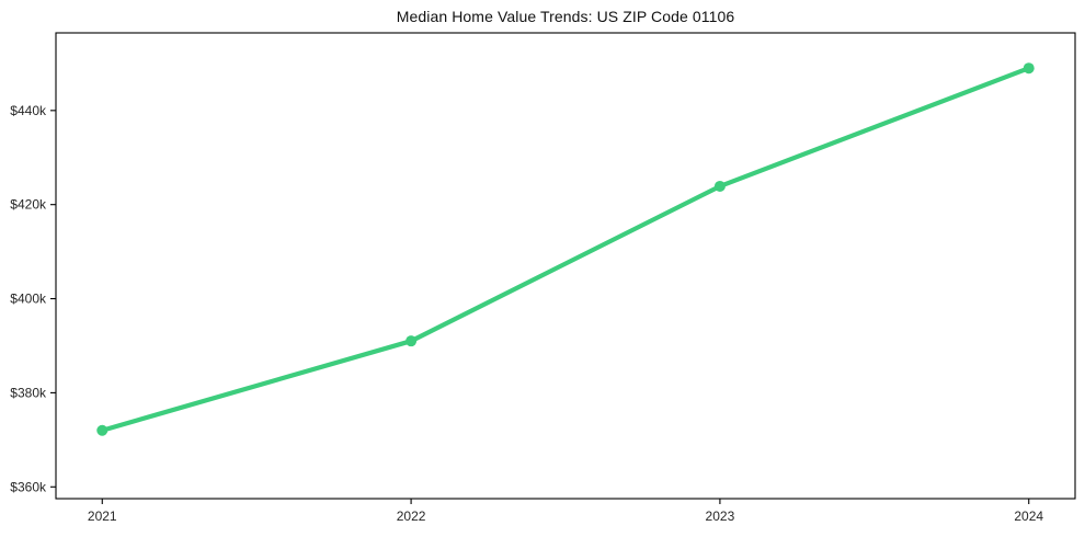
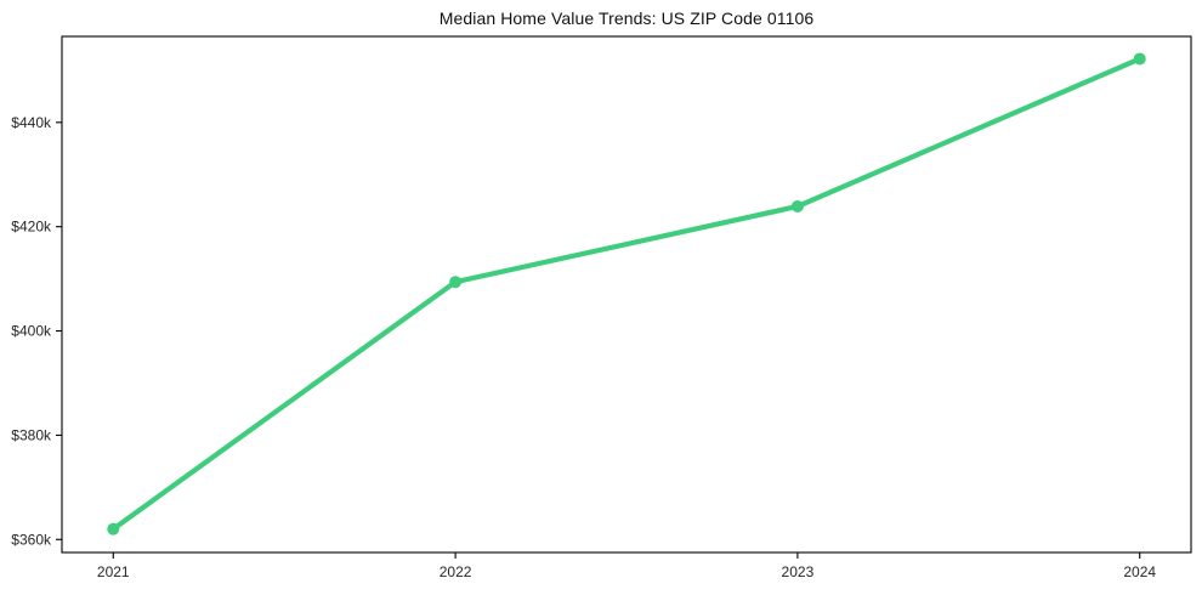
2021: $372k -> $362k
2022: $391k -> $409k
2024: $449k -> $452k
